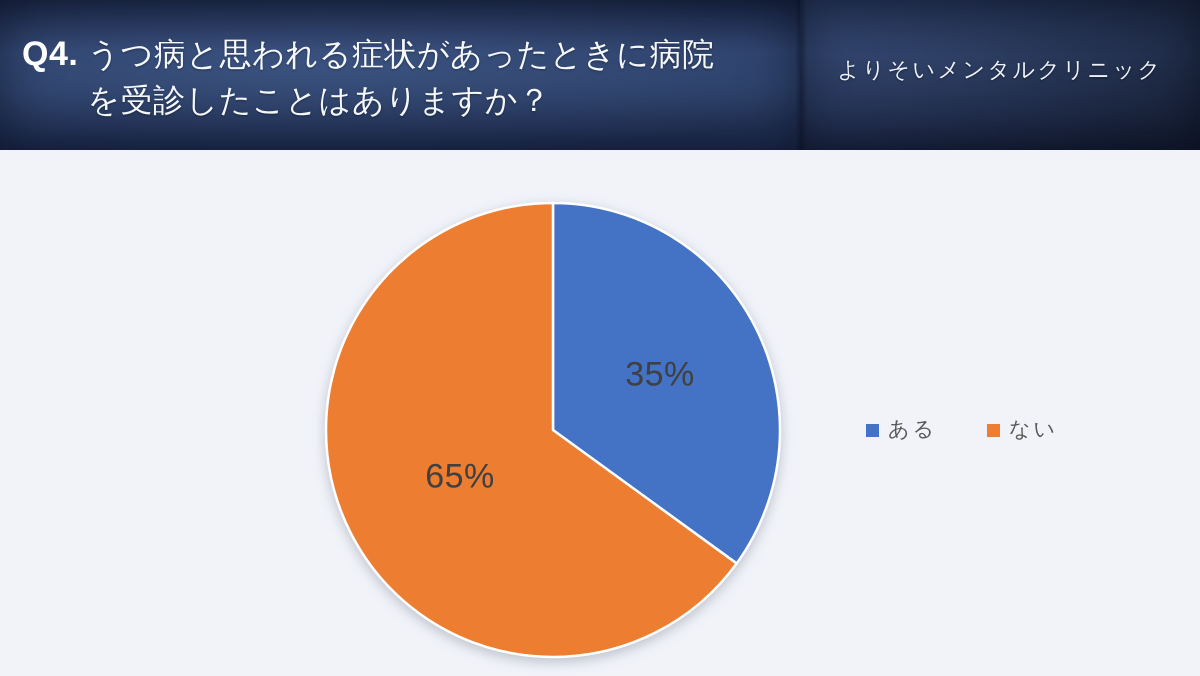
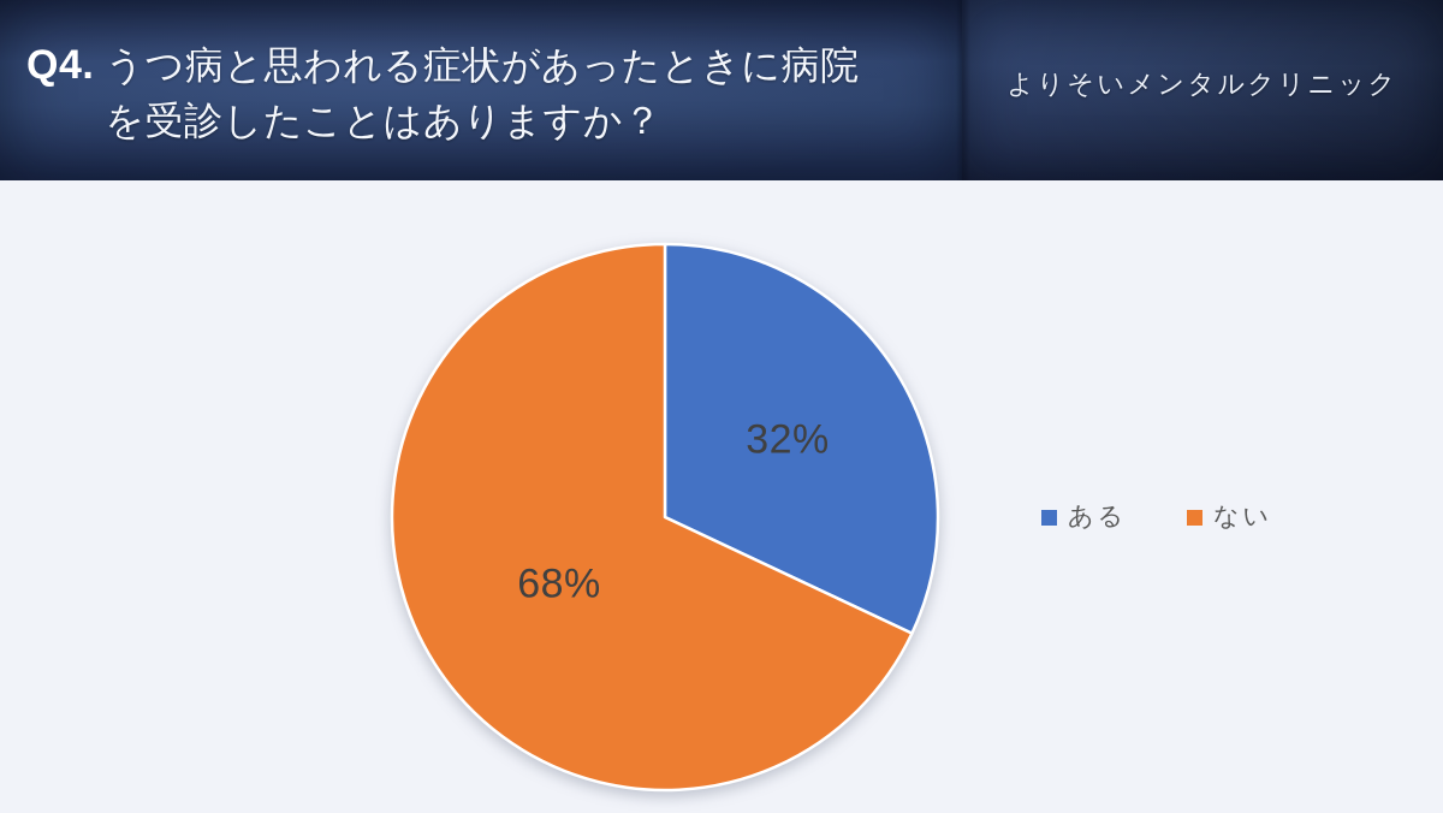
ある: 35% -> 32%
ない: 65% -> 68%
